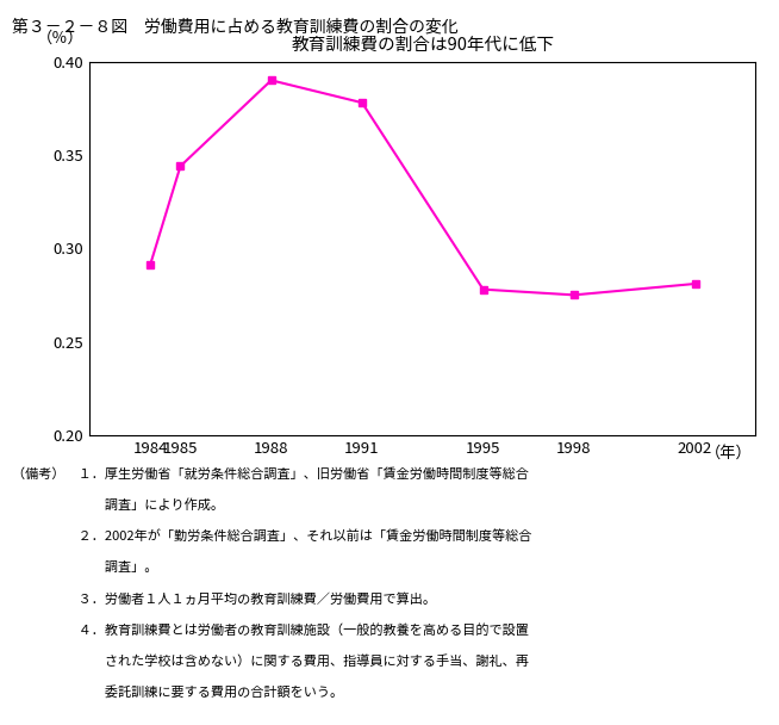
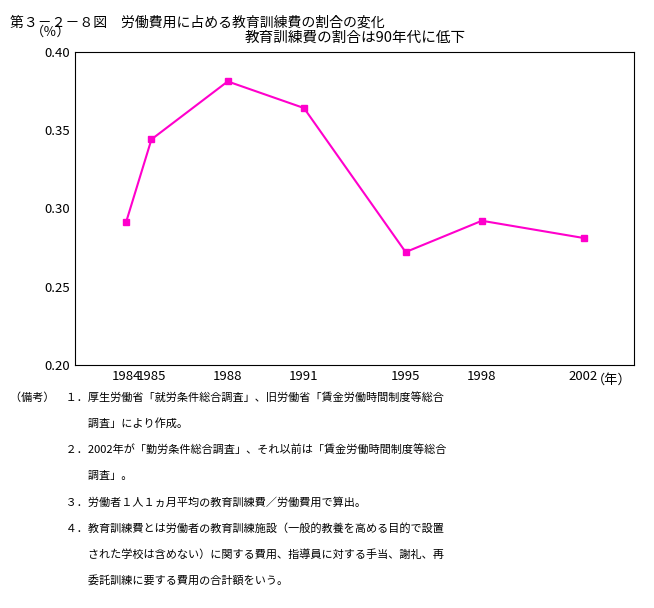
1988: 0.390 -> 0.381
1991: 0.378 -> 0.364
1995: 0.278 -> 0.272
1998: 0.275 -> 0.292
